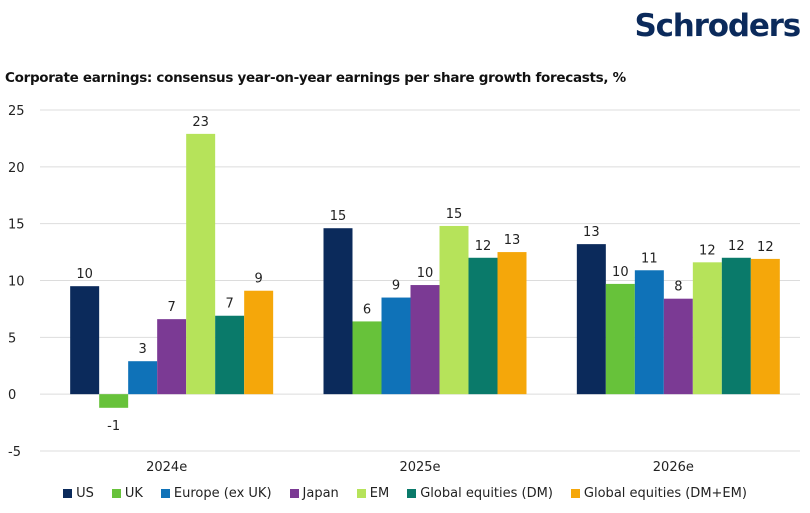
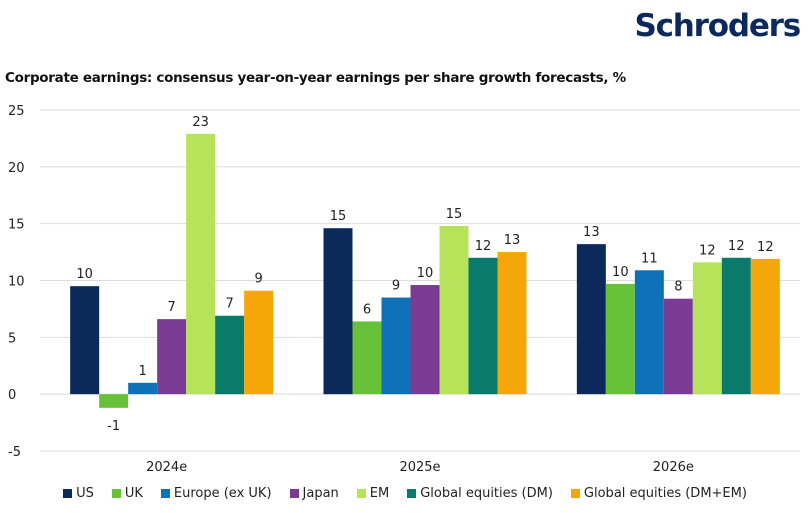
Europe (ex UK)/2024e: 3 -> 1
